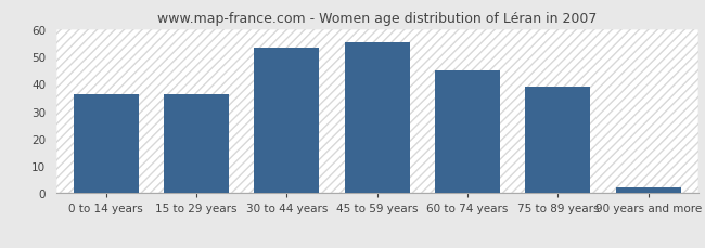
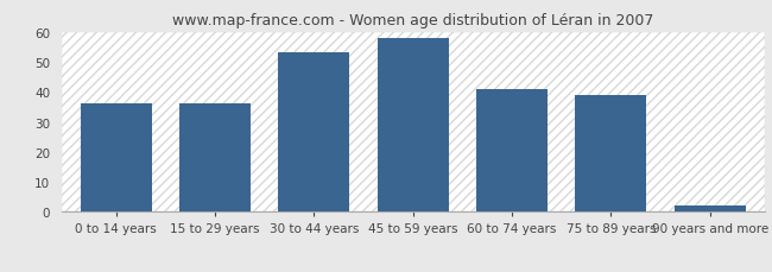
45 to 59 years: 55 -> 58
60 to 74 years: 45 -> 41
